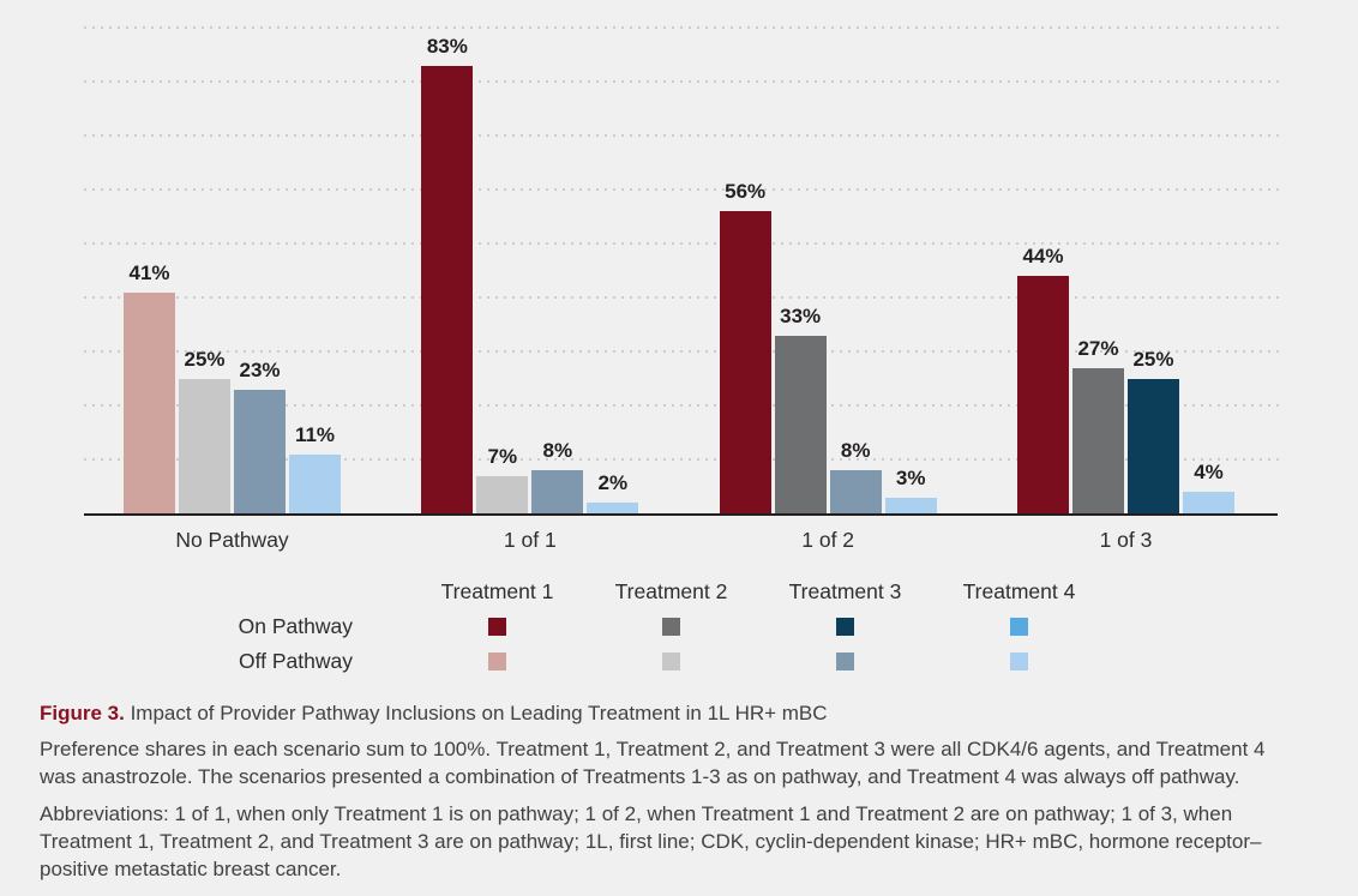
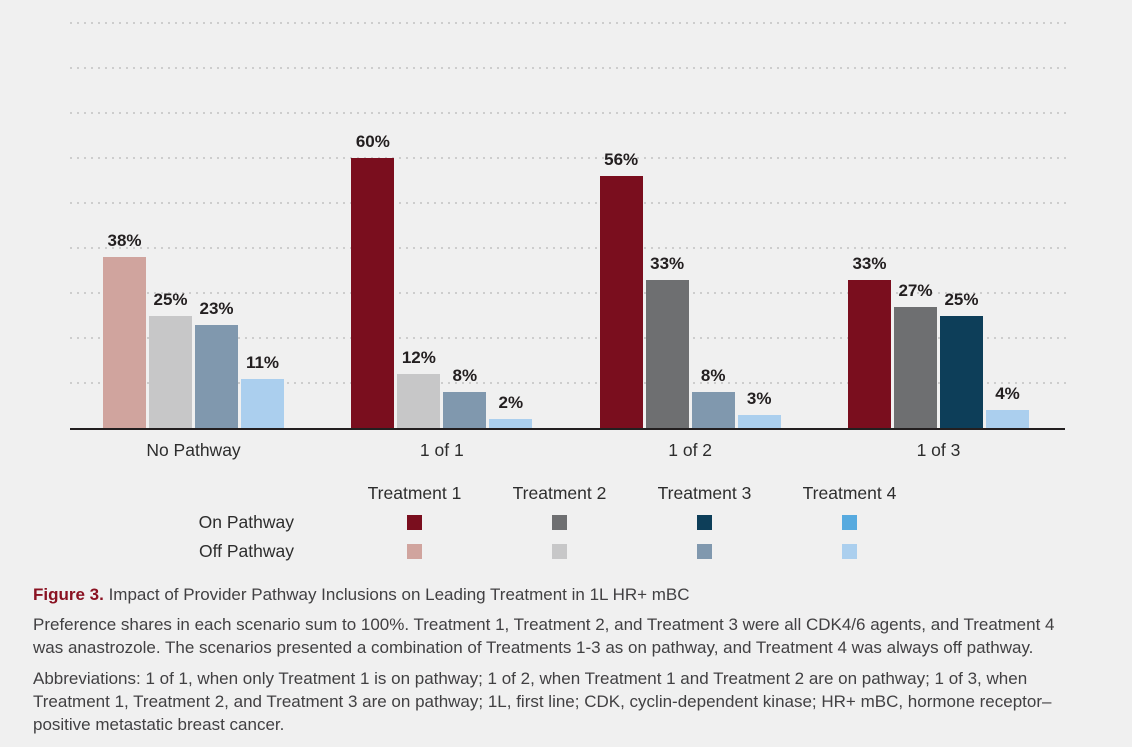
Treatment 1/No Pathway: 41% -> 38%
Treatment 1/1 of 1: 83% -> 60%
Treatment 2/1 of 1: 7% -> 12%
Treatment 1/1 of 3: 44% -> 33%
